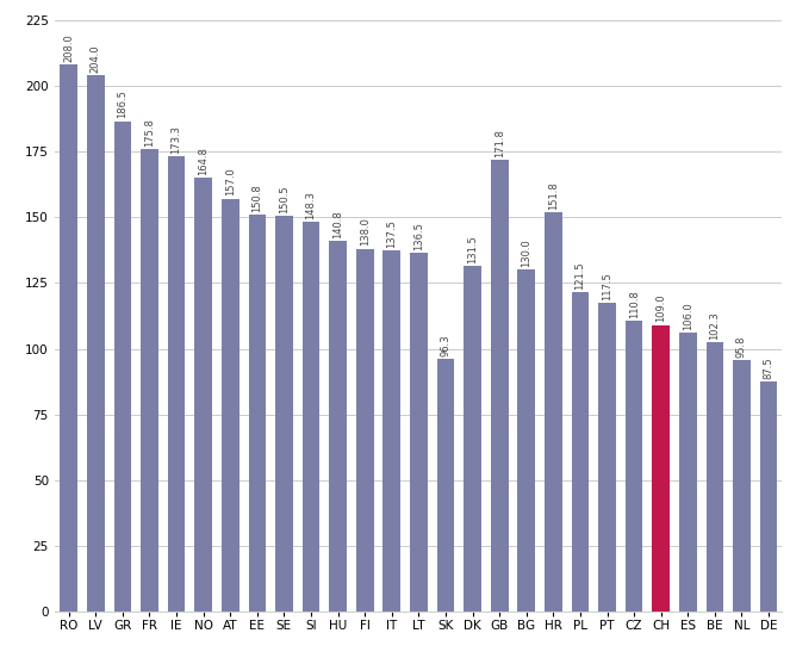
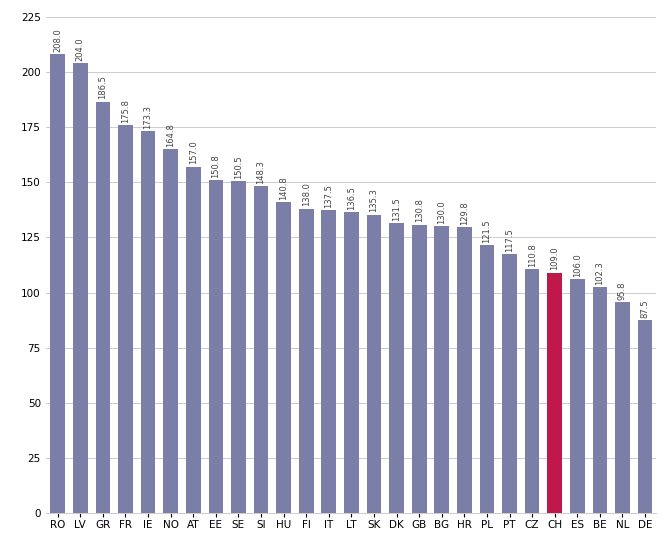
SK: 96.3 -> 135.3
GB: 171.8 -> 130.8
HR: 151.8 -> 129.8
